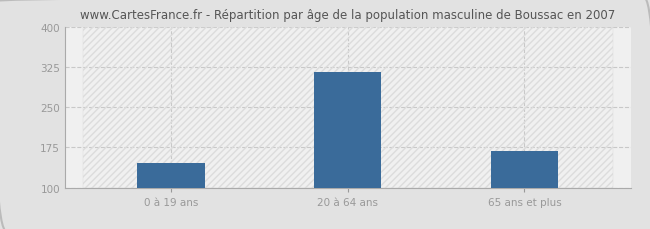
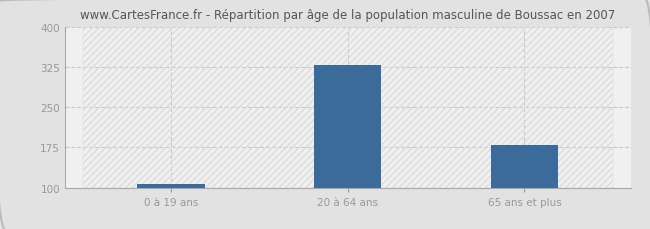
0 à 19 ans: 146 -> 106
20 à 64 ans: 316 -> 328
65 ans et plus: 168 -> 179
